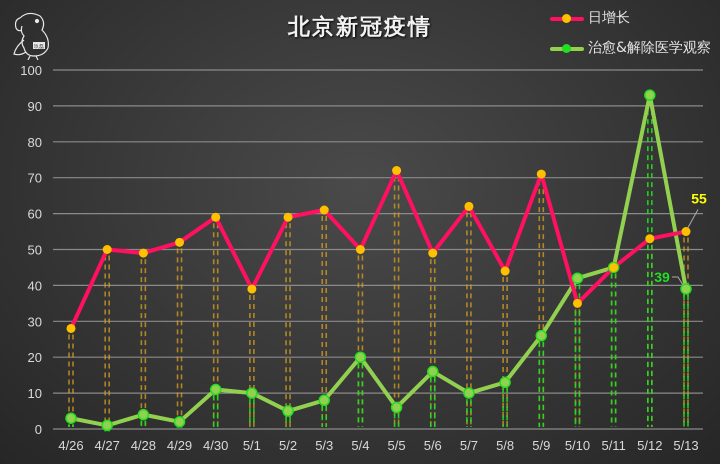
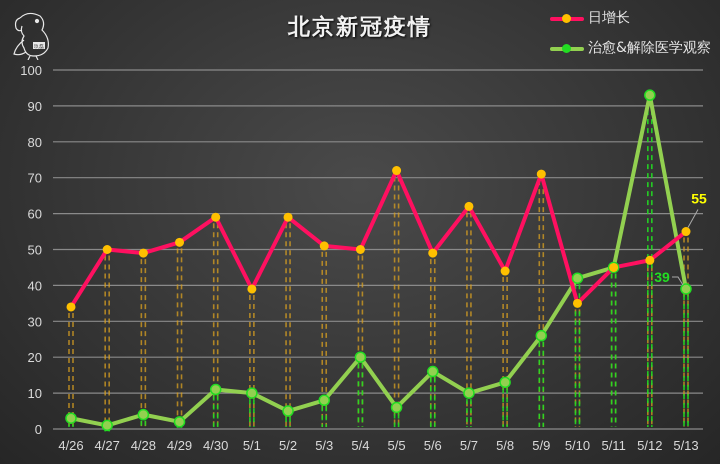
日增长/4/26: 28 -> 34
日增长/5/3: 61 -> 51
日增长/5/12: 53 -> 47
